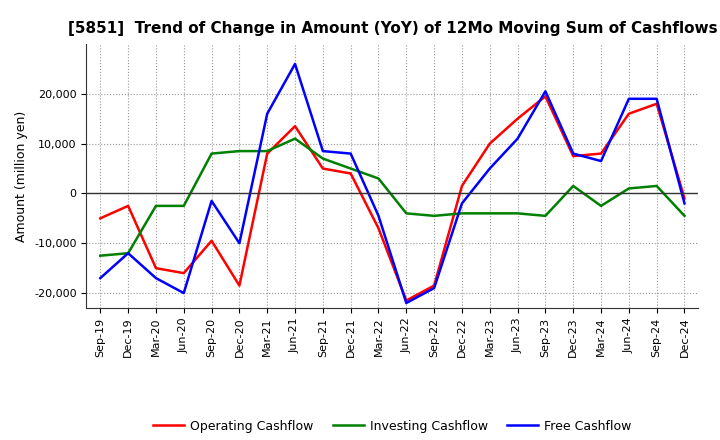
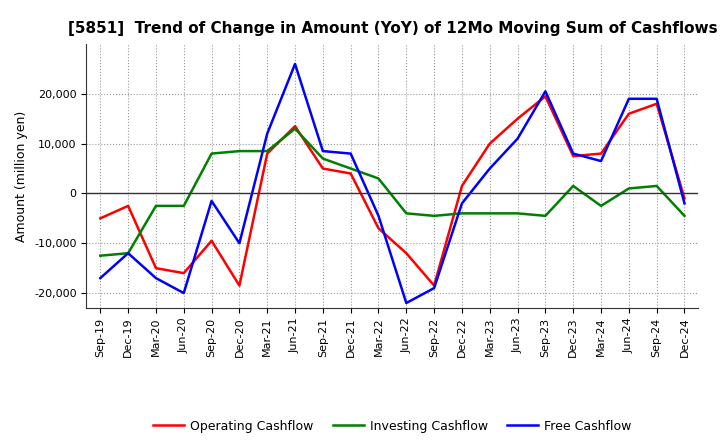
Free Cashflow/Mar-21: 16,000 -> 12,000
Investing Cashflow/Jun-21: 11,000 -> 13,000
Operating Cashflow/Jun-22: -21,500 -> -12,000
